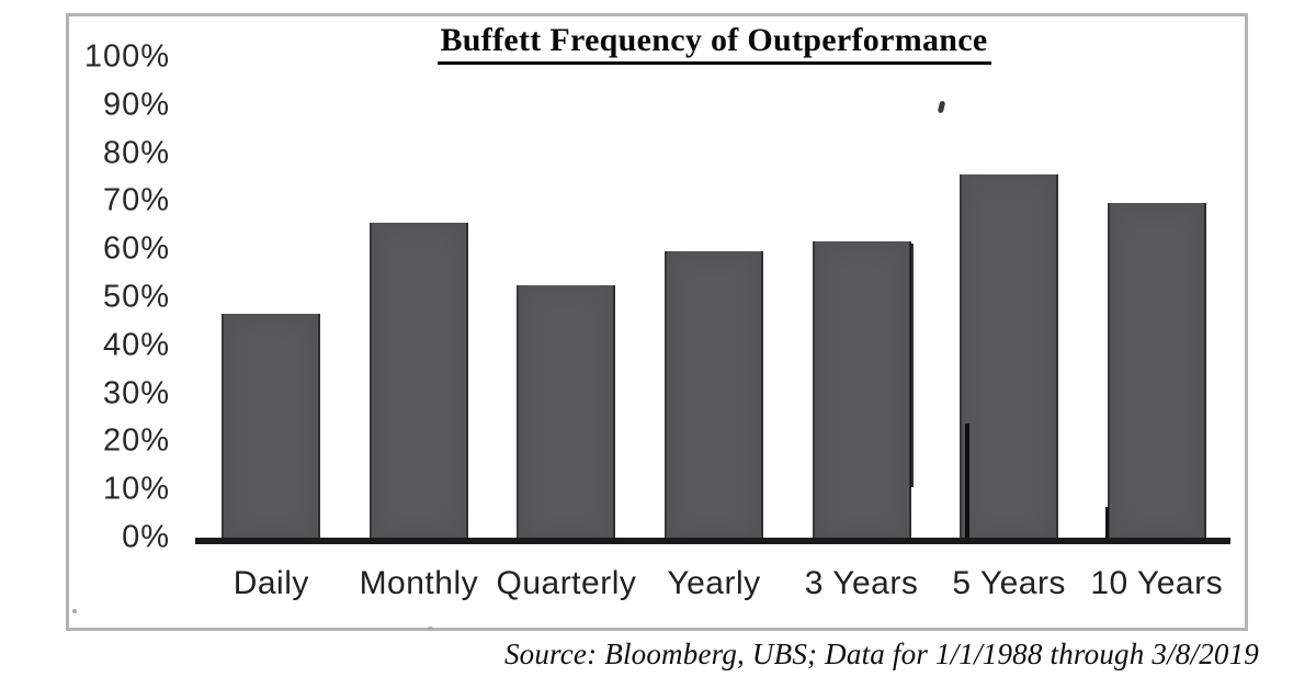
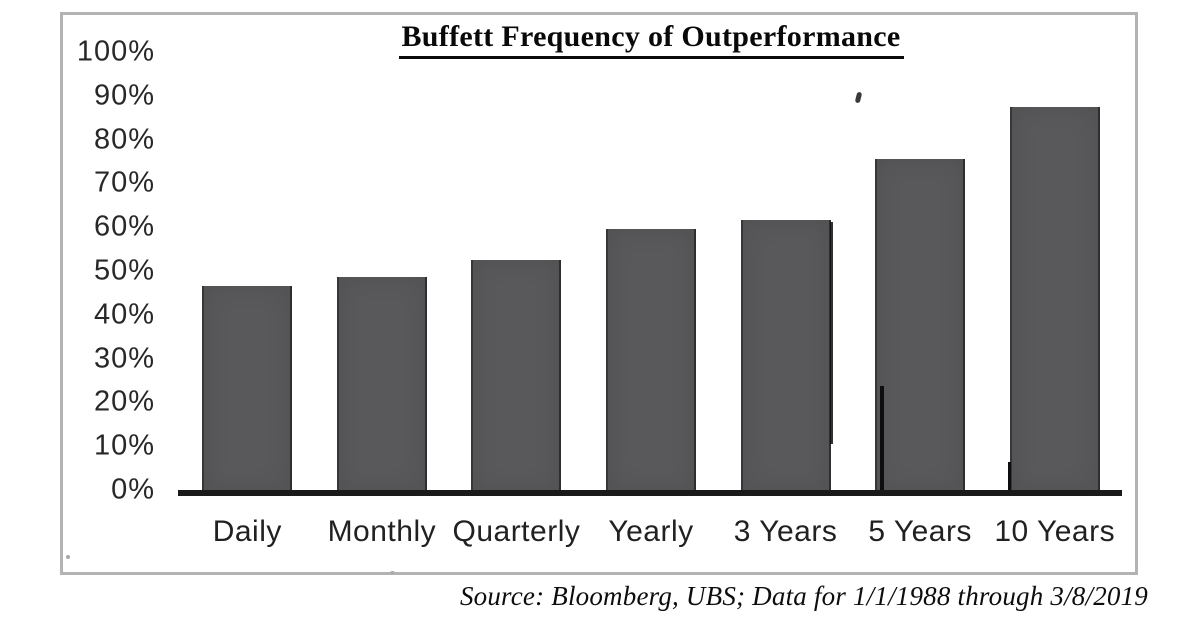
Monthly: 66% -> 49%
10 Years: 70% -> 88%
